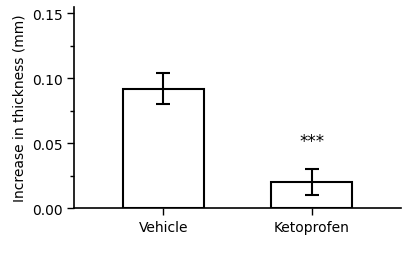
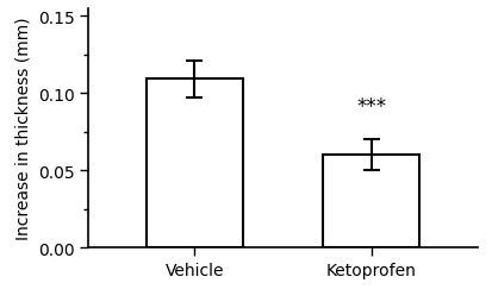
Vehicle: 0.092 -> 0.109
Ketoprofen: 0.020 -> 0.060
